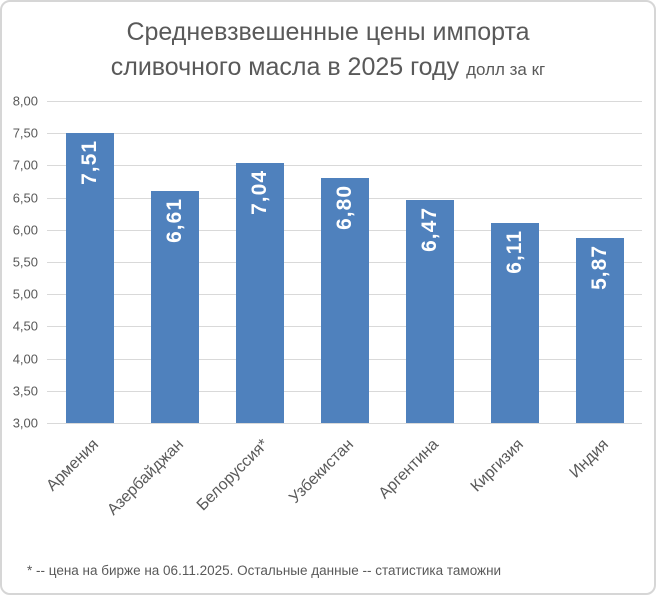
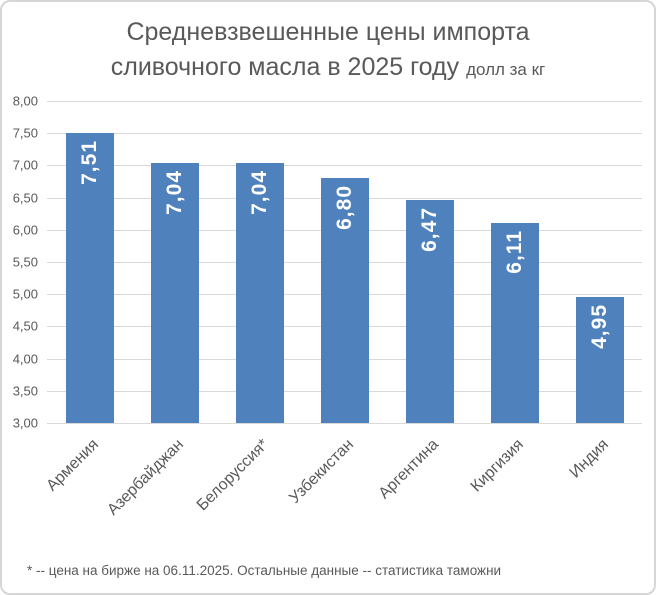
Азербайджан: 6,61 -> 7,04
Индия: 5,87 -> 4,95
